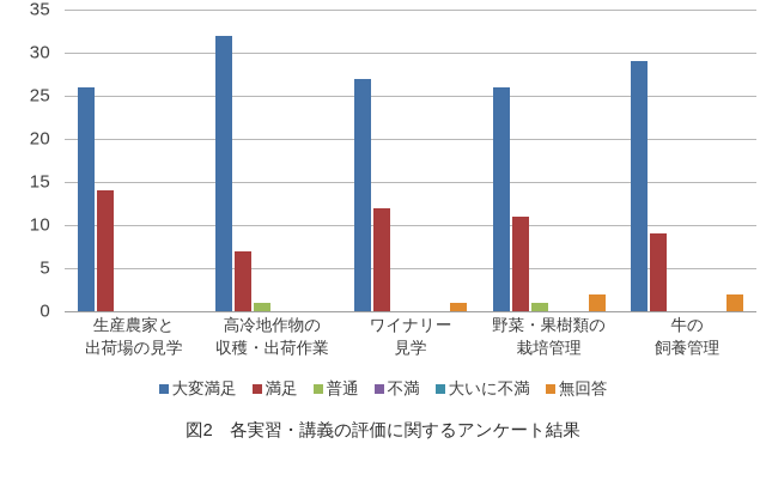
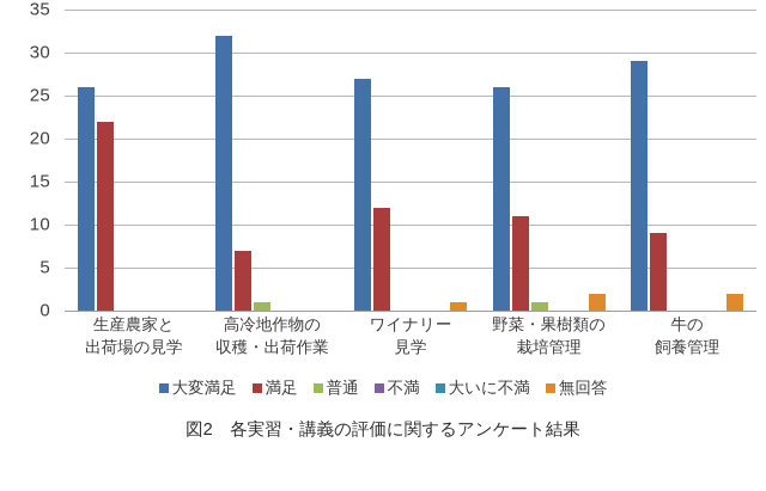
満足/生産農家と 出荷場の見学: 14 -> 22
